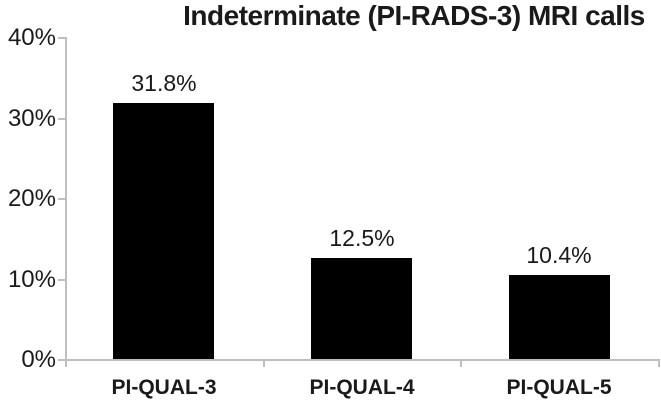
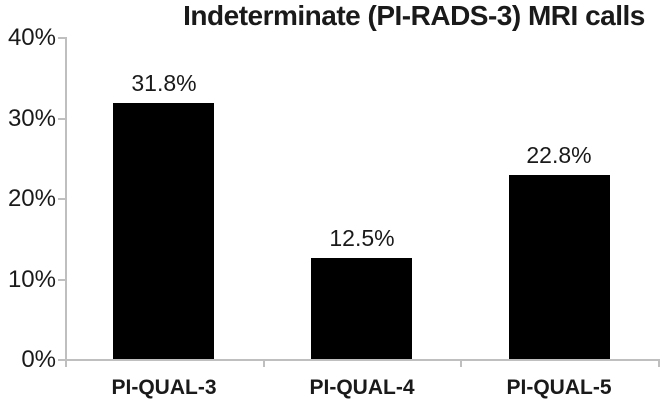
PI-QUAL-5: 10.4% -> 22.8%
